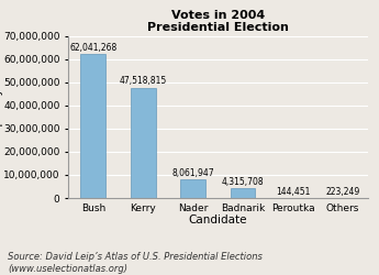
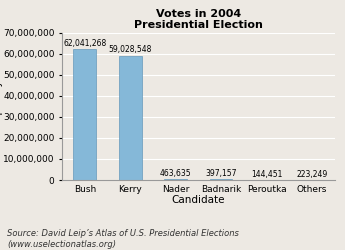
Kerry: 47,518,815 -> 59,028,548
Nader: 8,061,947 -> 463,635
Badnarik: 4,315,708 -> 397,157
